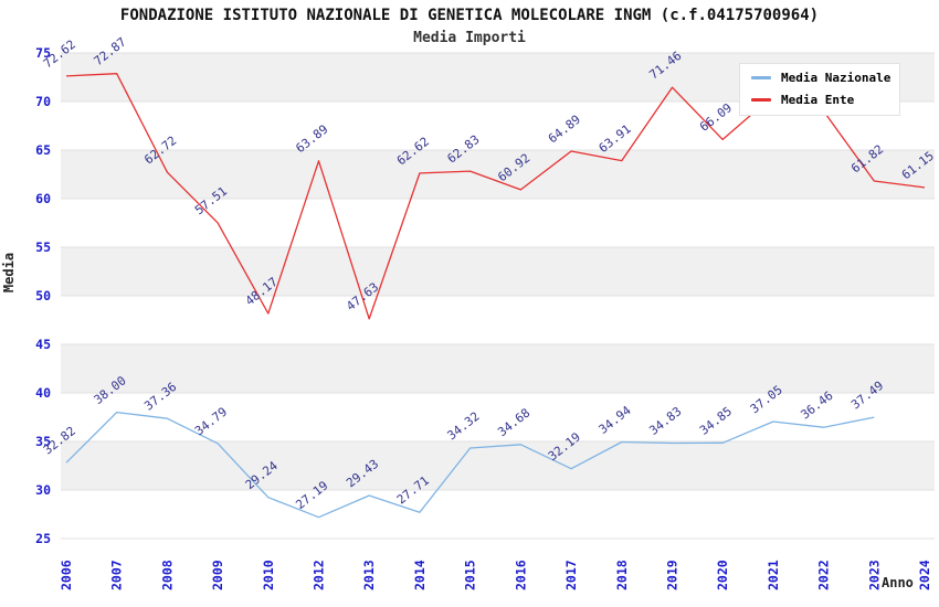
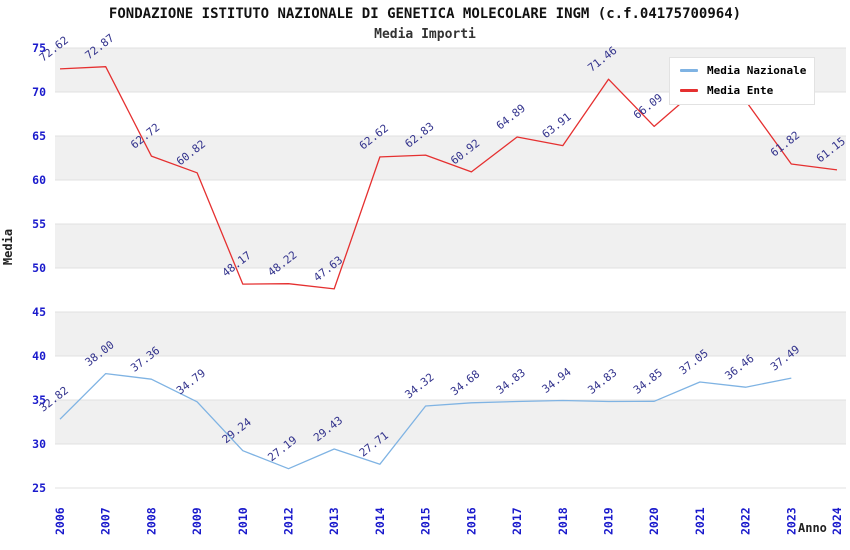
Media Ente/2009: 57.51 -> 60.82
Media Ente/2012: 63.89 -> 48.22
Media Nazionale/2017: 32.19 -> 34.83
